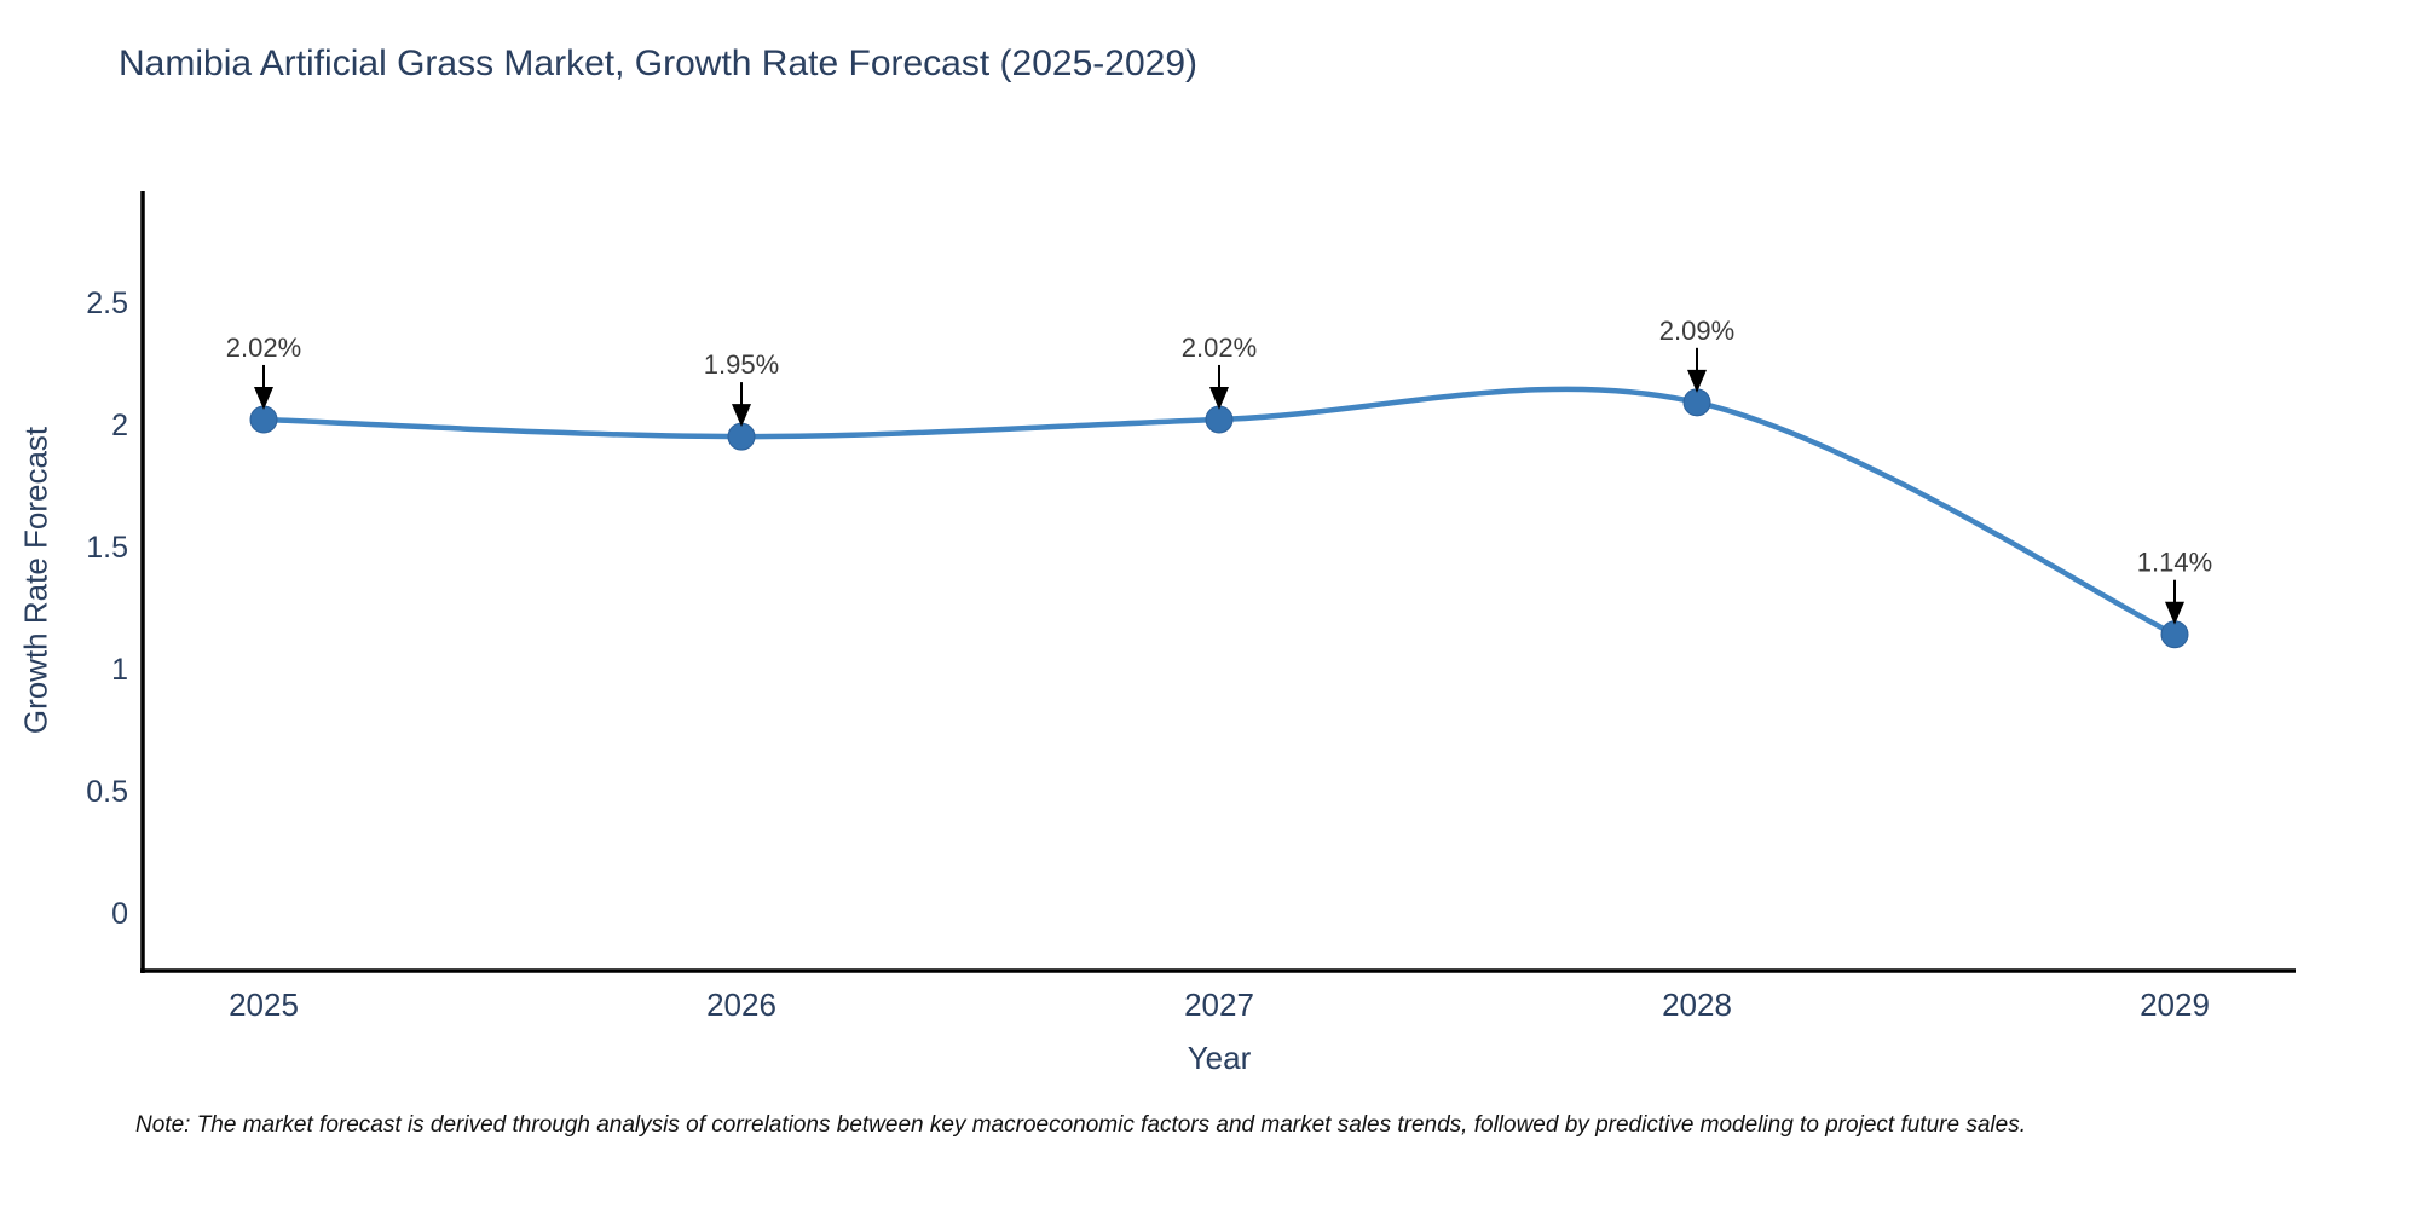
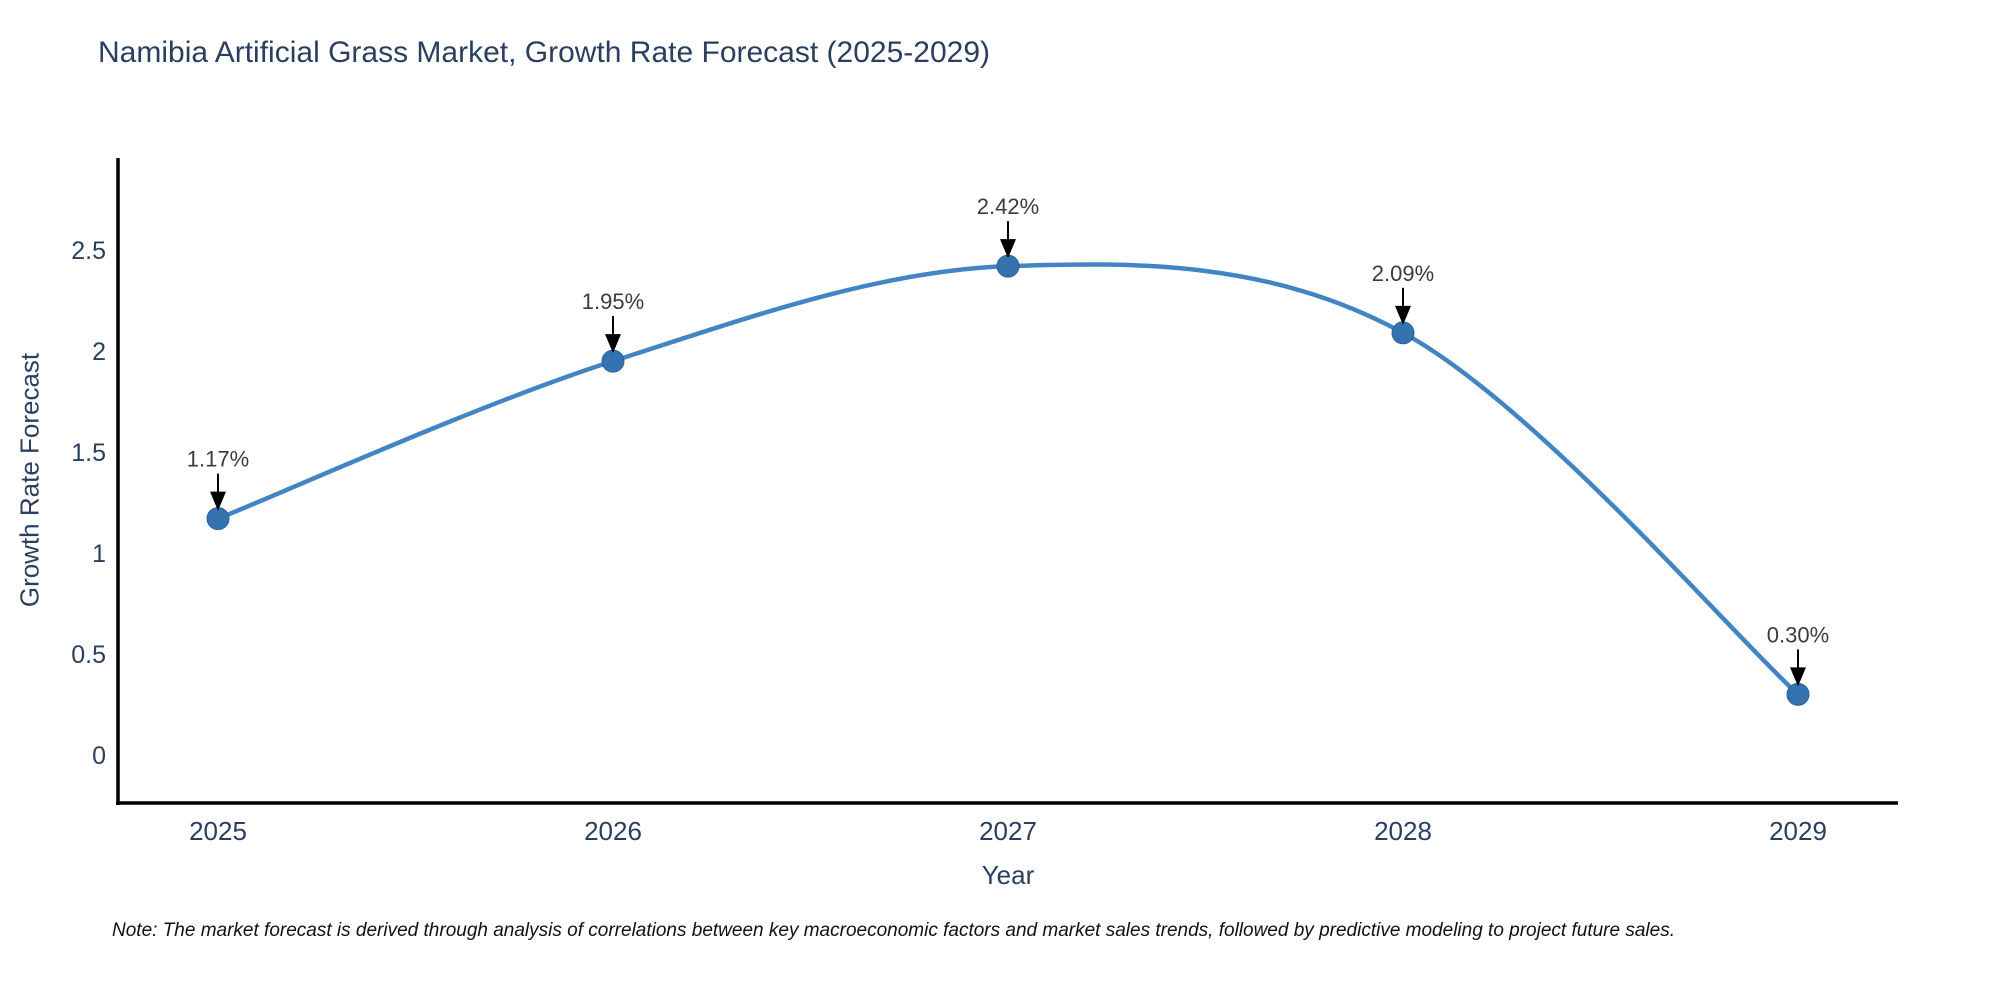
2025: 2.02% -> 1.17%
2027: 2.02% -> 2.42%
2029: 1.14% -> 0.30%
